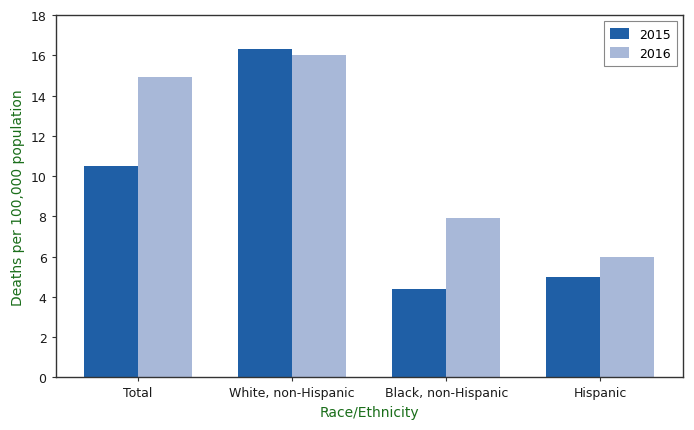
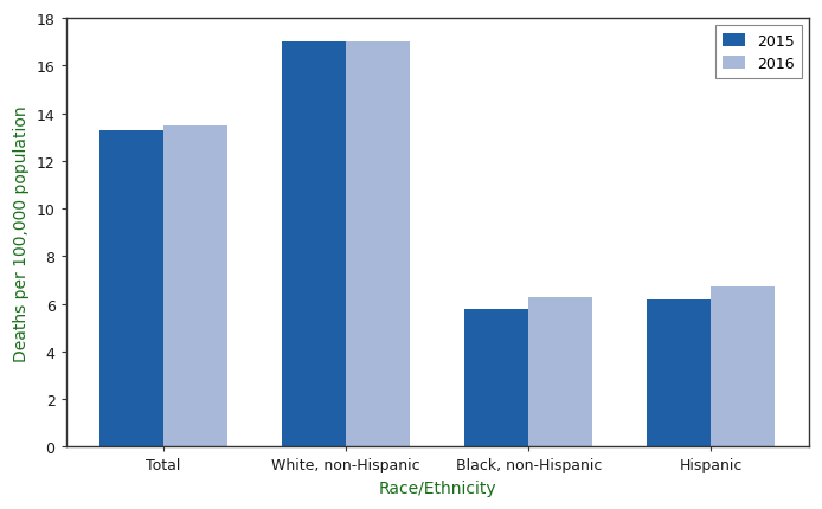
2015/Total: 10.5 -> 13.3
2016/Total: 14.9 -> 13.5
2015/White, non-Hispanic: 16.3 -> 17.0
2016/White, non-Hispanic: 16.0 -> 17.0
2015/Black, non-Hispanic: 4.4 -> 5.8
2016/Black, non-Hispanic: 7.9 -> 6.3
2015/Hispanic: 5.0 -> 6.2
2016/Hispanic: 6.0 -> 6.7
